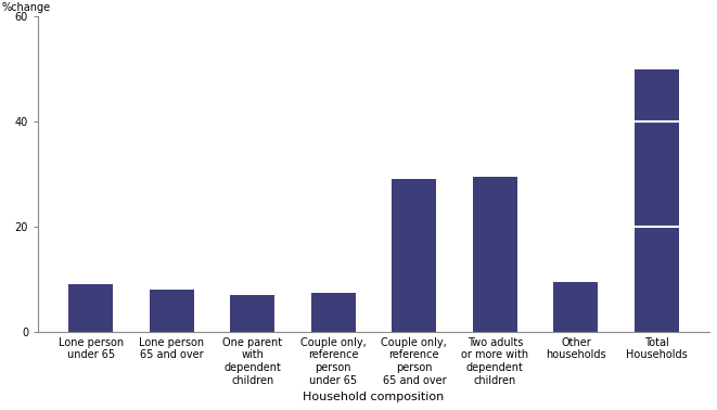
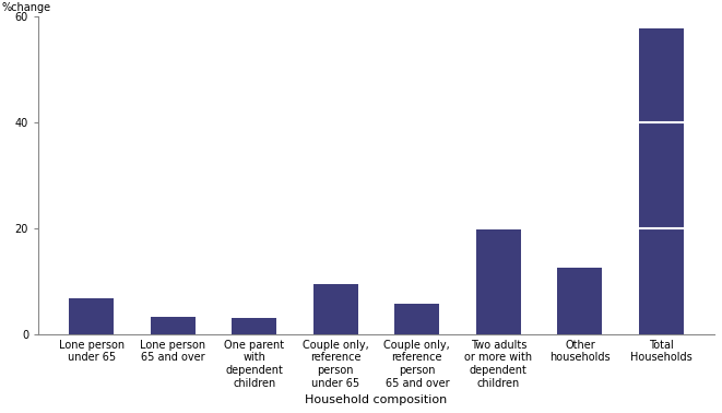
Lone person under 65: 9.0 -> 6.8
Lone person 65 and over: 8.0 -> 3.2
One parent with dependent children: 7.0 -> 3.0
Couple only, reference person under 65: 7.5 -> 9.5
Couple only, reference person 65 and over: 29.0 -> 5.7
Two adults or more with dependent children: 29.5 -> 19.8
Other households: 9.5 -> 12.5
Total Households: 50.0 -> 57.8
